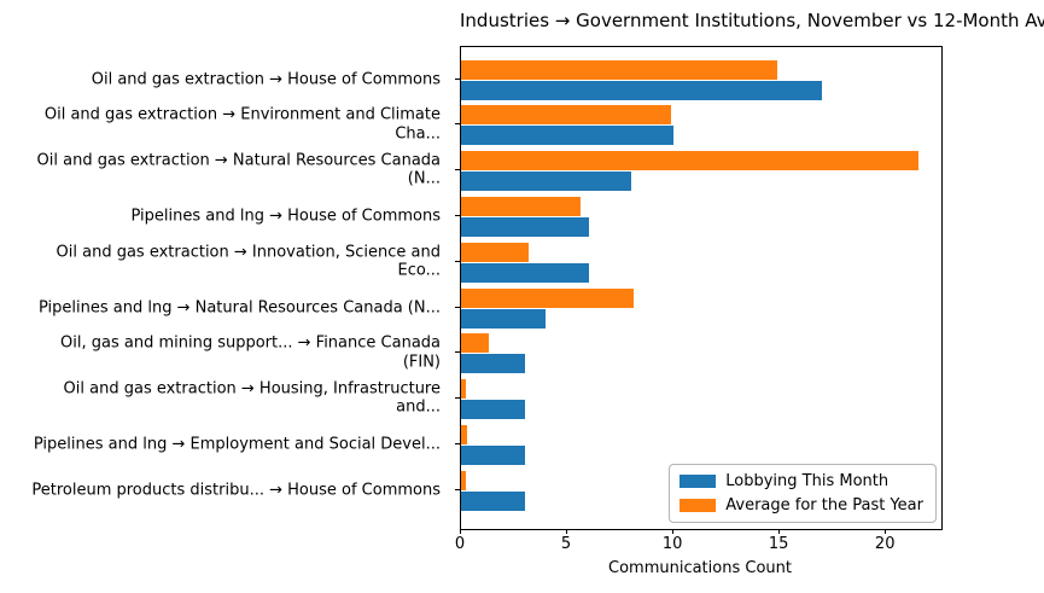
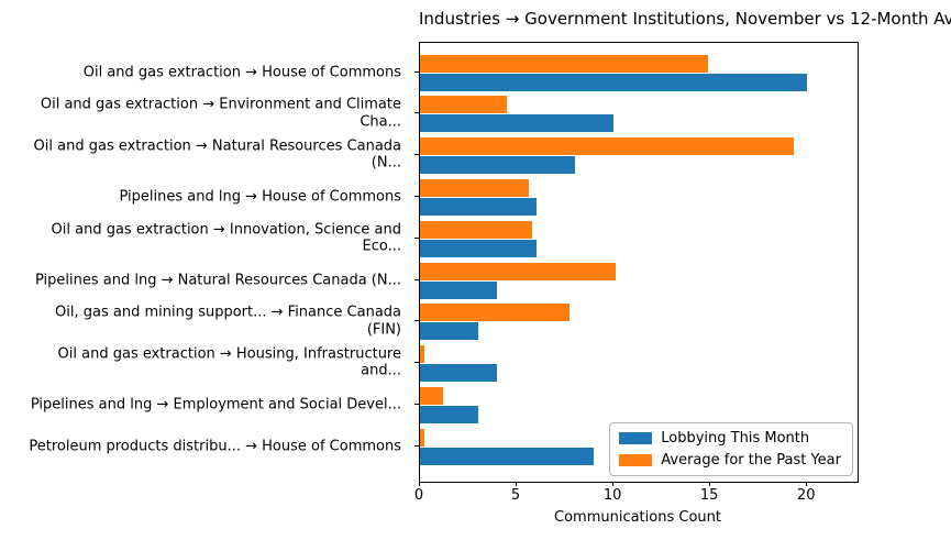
Lobbying This Month/Oil and gas extraction → House of Commons: 17 -> 20
Average for the Past Year/Oil and gas extraction → Environment and Climate Cha...: 9.9 -> 4.5
Average for the Past Year/Oil and gas extraction → Natural Resources Canada (N...: 21.5 -> 19.3
Average for the Past Year/Oil and gas extraction → Innovation, Science and Eco...: 3.2 -> 5.8
Average for the Past Year/Pipelines and lng → Natural Resources Canada (N...: 8.1 -> 10.1
Average for the Past Year/Oil, gas and mining support... → Finance Canada (FIN): 1.3 -> 7.7
Lobbying This Month/Oil and gas extraction → Housing, Infrastructure and...: 3 -> 4
Average for the Past Year/Pipelines and lng → Employment and Social Devel...: 0.3 -> 1.2
Lobbying This Month/Petroleum products distribu... → House of Commons: 3 -> 9
